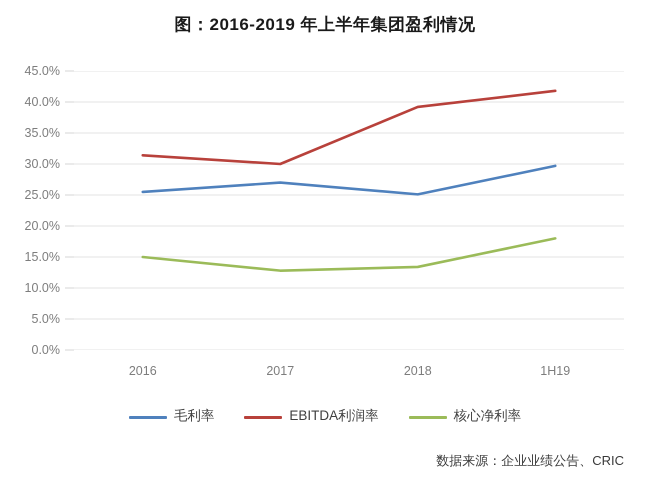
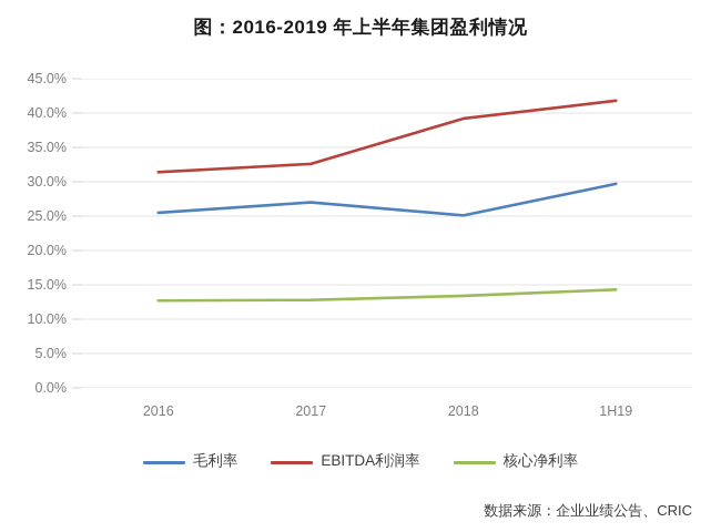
核心净利率/2016: 15% -> 13%
EBITDA利润率/2017: 30% -> 33%
核心净利率/1H19: 18% -> 14%
